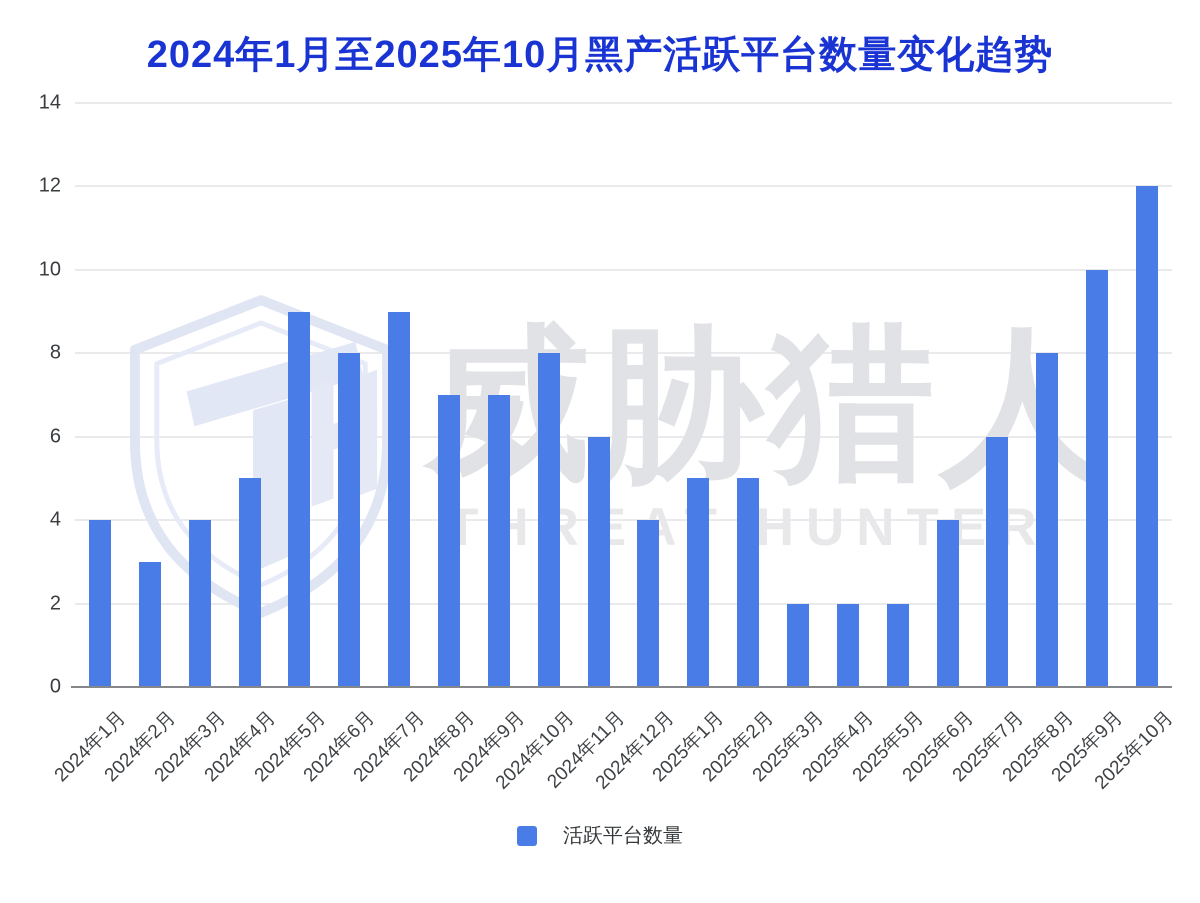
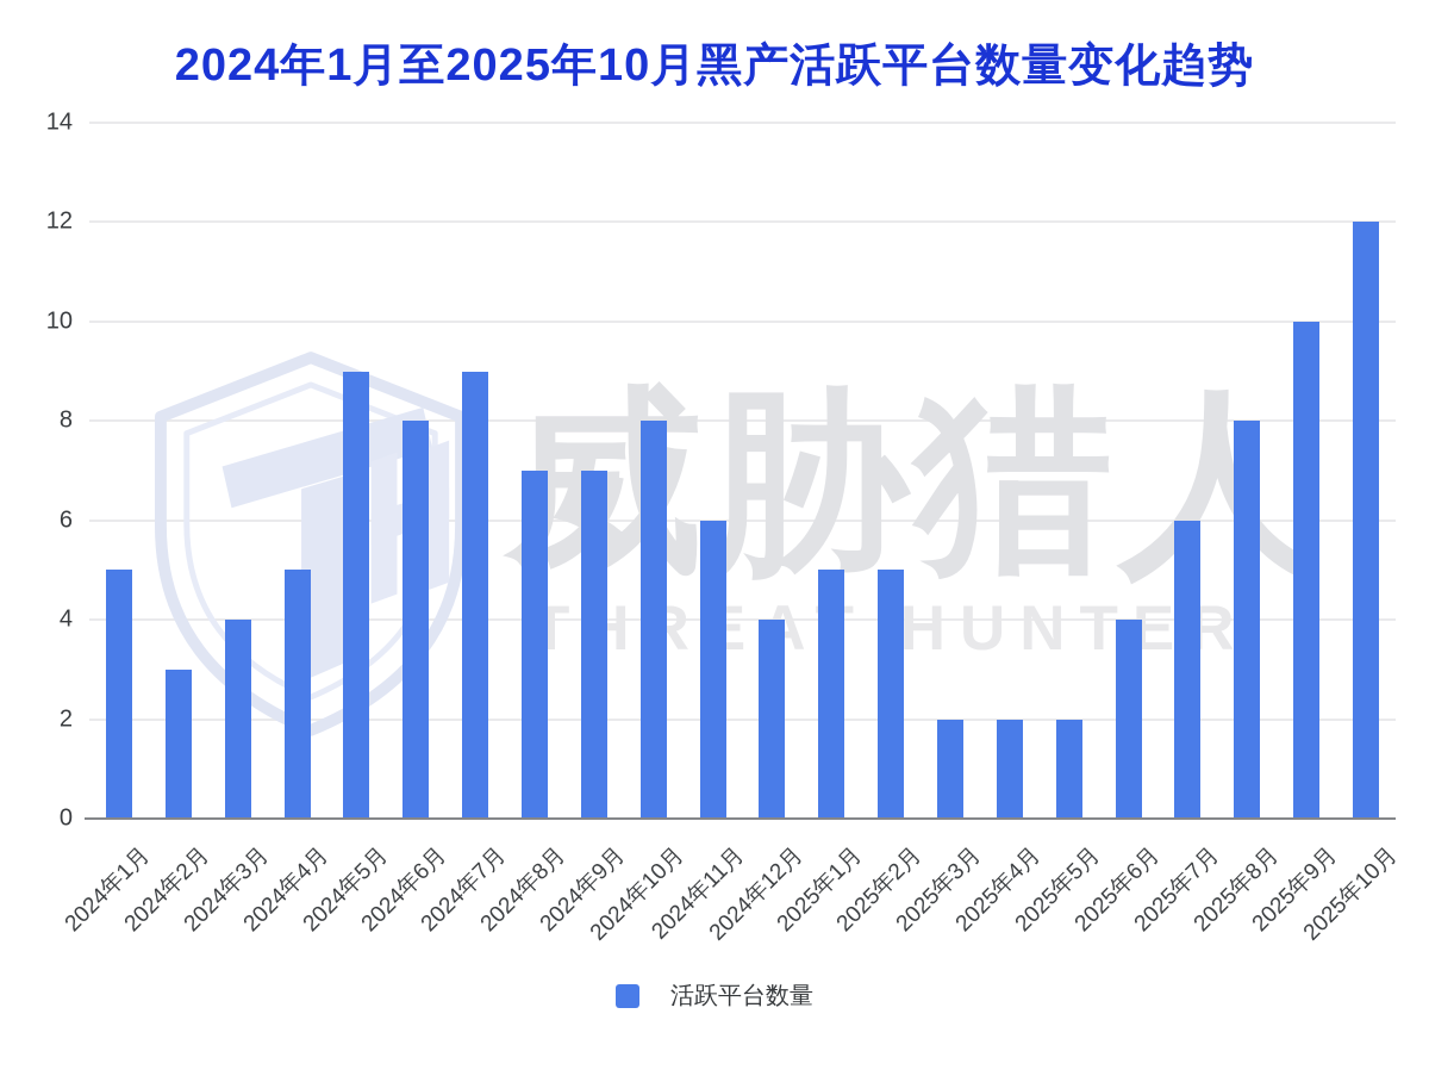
2024年1月: 4 -> 5
